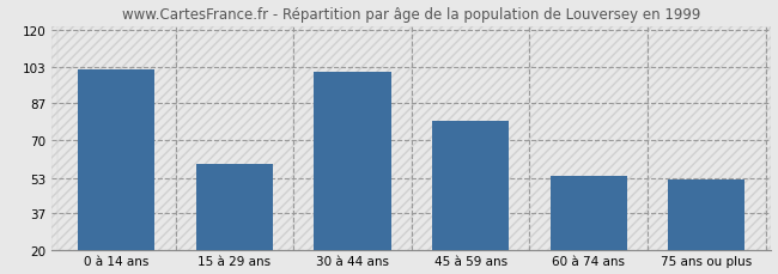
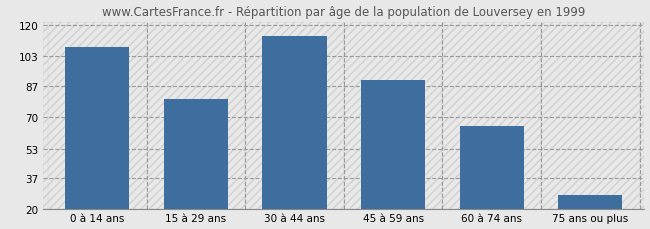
0 à 14 ans: 102 -> 108
15 à 29 ans: 59 -> 80
30 à 44 ans: 101 -> 114
45 à 59 ans: 79 -> 90
60 à 74 ans: 54 -> 65
75 ans ou plus: 52 -> 28
